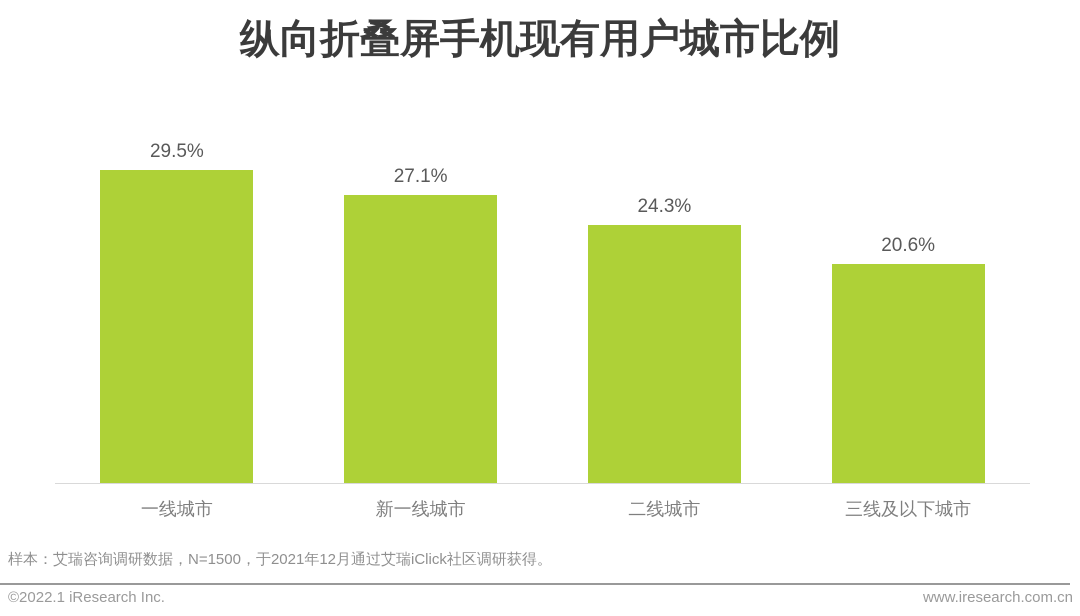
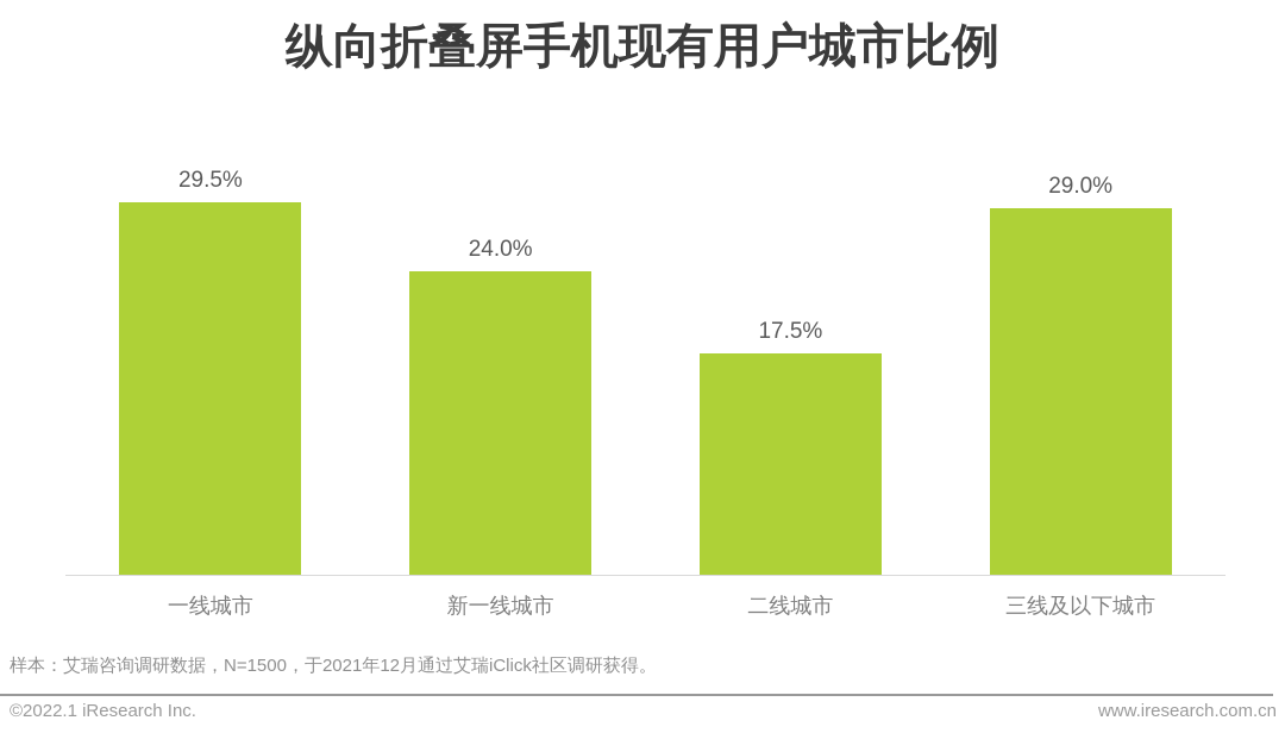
新一线城市: 27.1% -> 24.0%
二线城市: 24.3% -> 17.5%
三线及以下城市: 20.6% -> 29.0%
